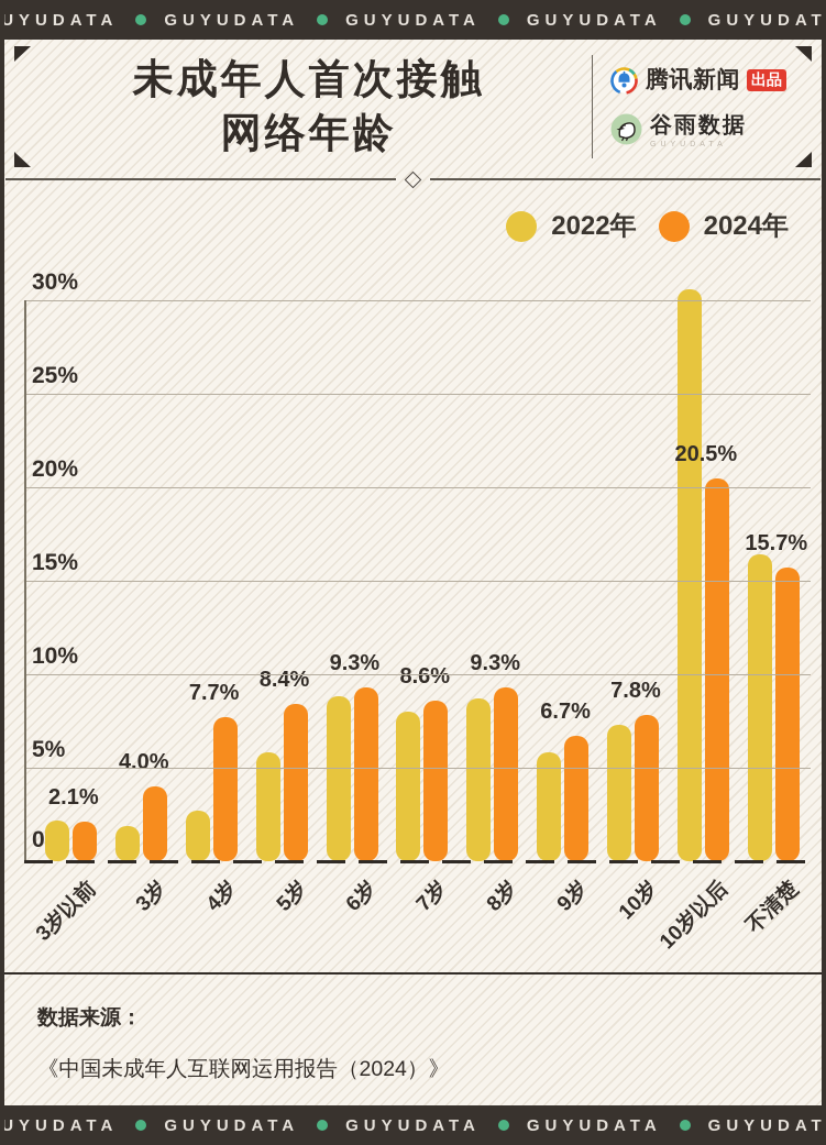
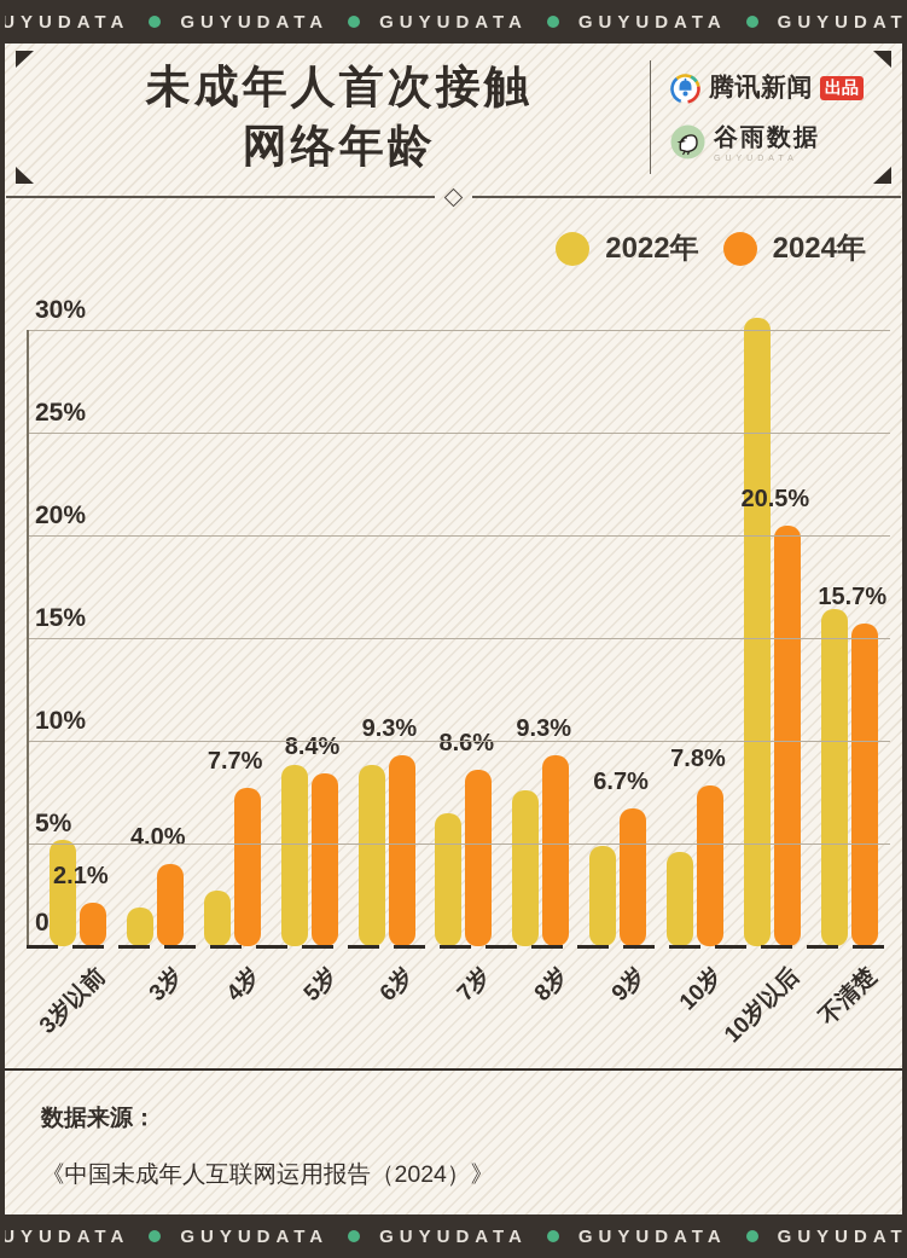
2022年/3岁以前: 2.2% -> 5.2%
2022年/5岁: 5.8% -> 8.8%
2022年/7岁: 8.0% -> 6.5%
2022年/8岁: 8.7% -> 7.6%
2022年/9岁: 5.8% -> 4.9%
2022年/10岁: 7.3% -> 4.6%
